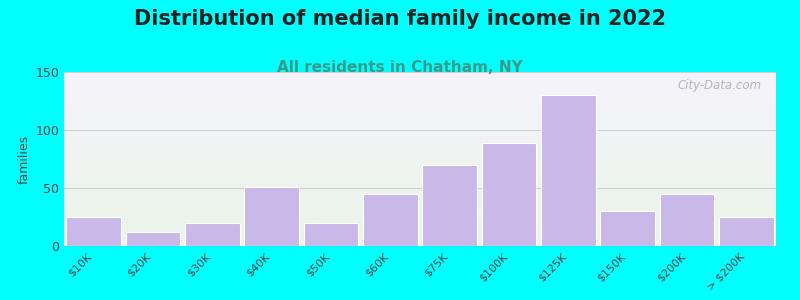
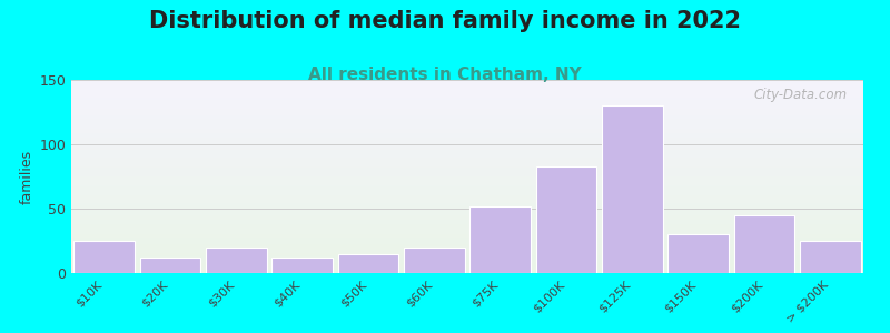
$40K: 51 -> 12
$50K: 20 -> 15
$60K: 45 -> 20
$75K: 70 -> 52
$100K: 89 -> 83
